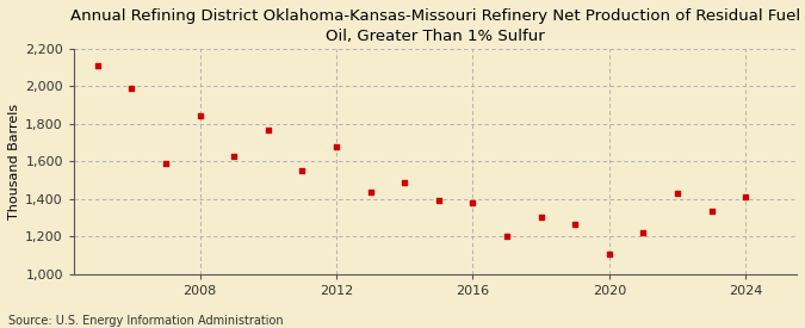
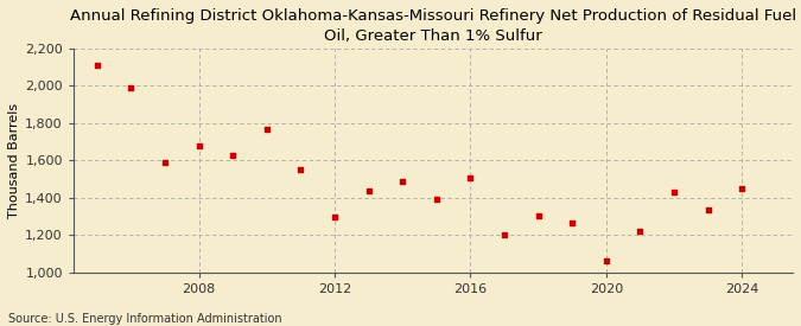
2008: 1,840 -> 1,680
2012: 1,680 -> 1,300
2016: 1,380 -> 1,510
2020: 1,100 -> 1,060
2024: 1,410 -> 1,450
